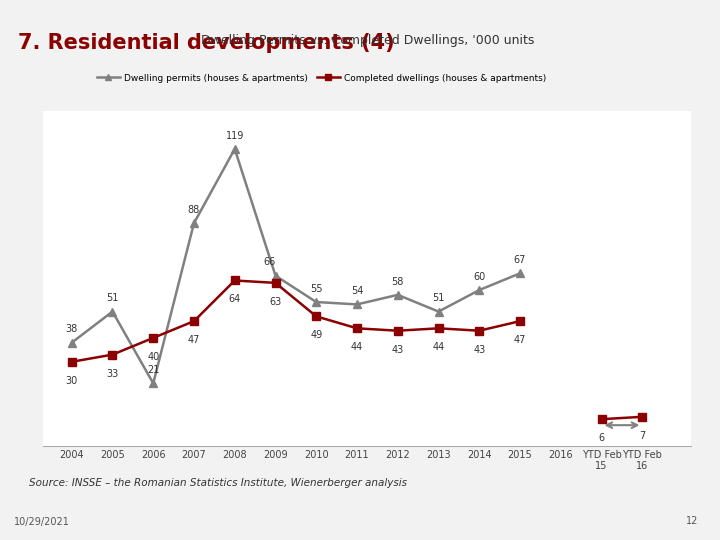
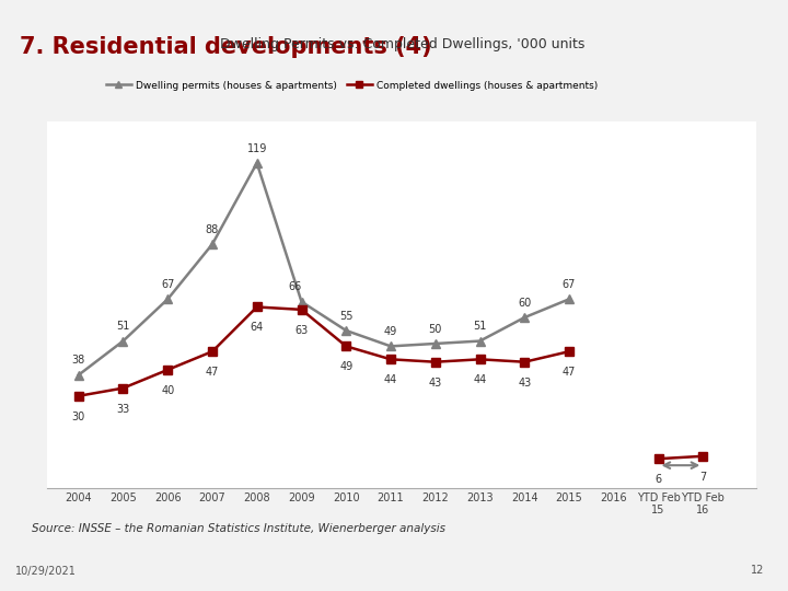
Dwelling permits (houses & apartments)/2006: 21 -> 67
Dwelling permits (houses & apartments)/2011: 54 -> 49
Dwelling permits (houses & apartments)/2012: 58 -> 50
